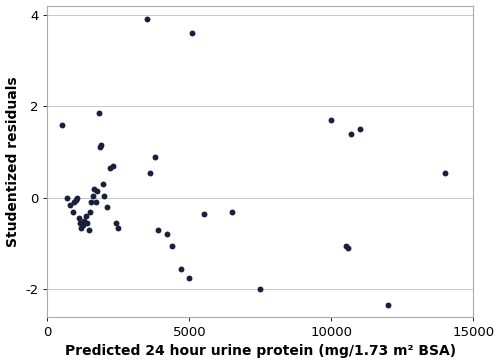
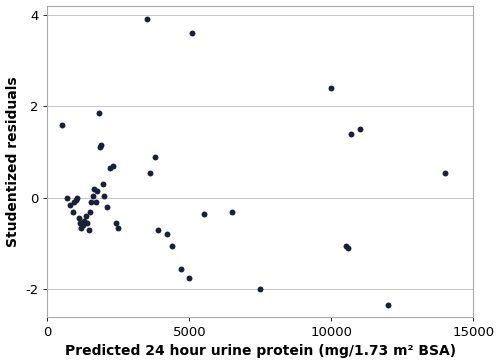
10000: 1.70 -> 2.40
